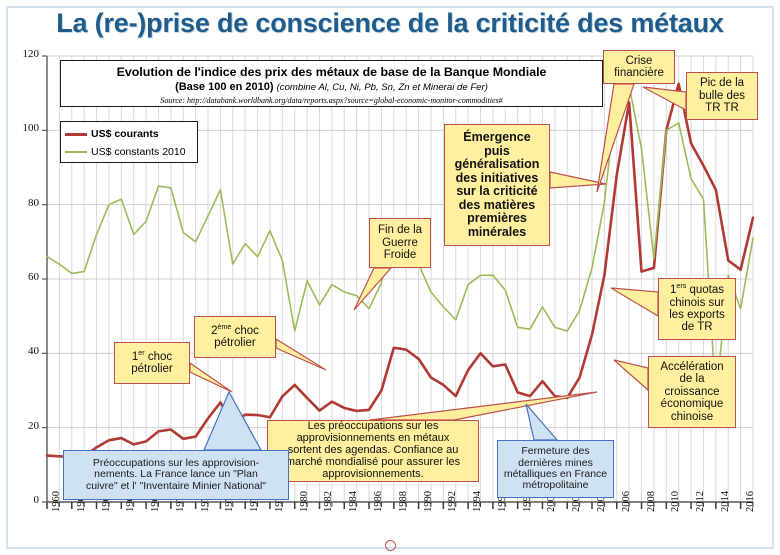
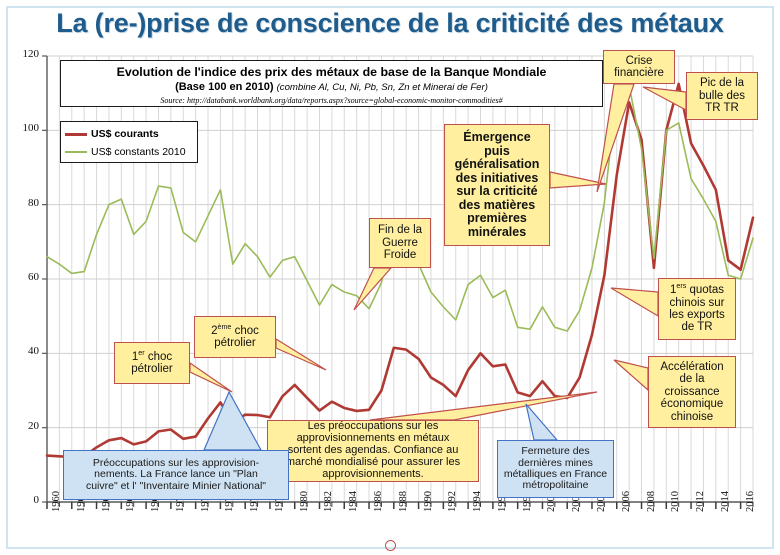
US$ constants 2010/1978: 73 -> 60
US$ constants 2010/1980: 46 -> 66
US$ constants 2010/1996: 61 -> 55
US$ courants/2008: 62 -> 98
US$ constants 2010/2014: 28 -> 76
US$ constants 2010/2016: 52 -> 60
